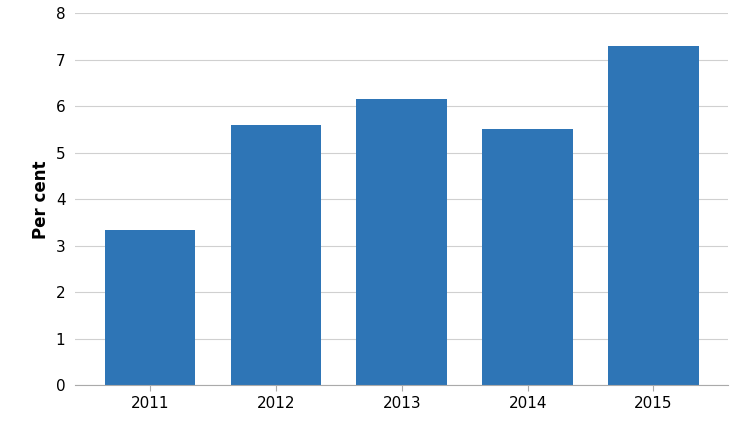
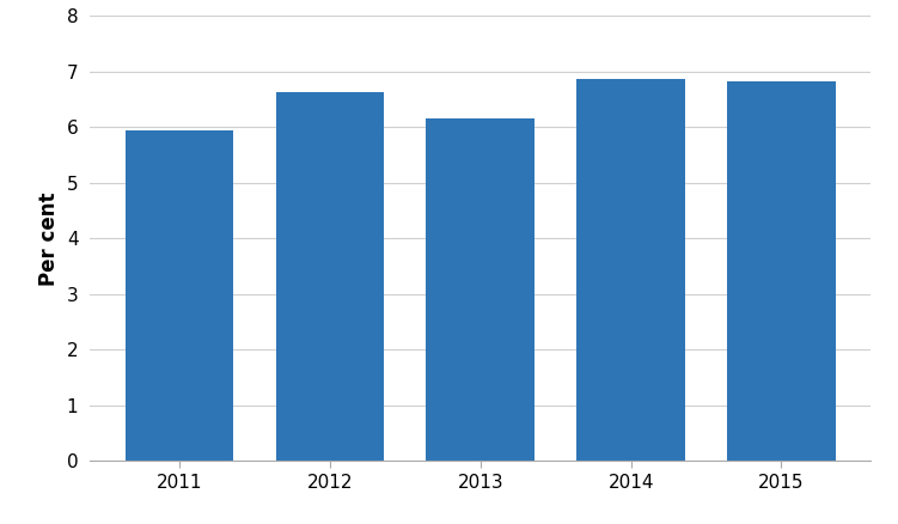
2011: 3.35 -> 5.95
2012: 5.60 -> 6.62
2014: 5.50 -> 6.87
2015: 7.30 -> 6.82
